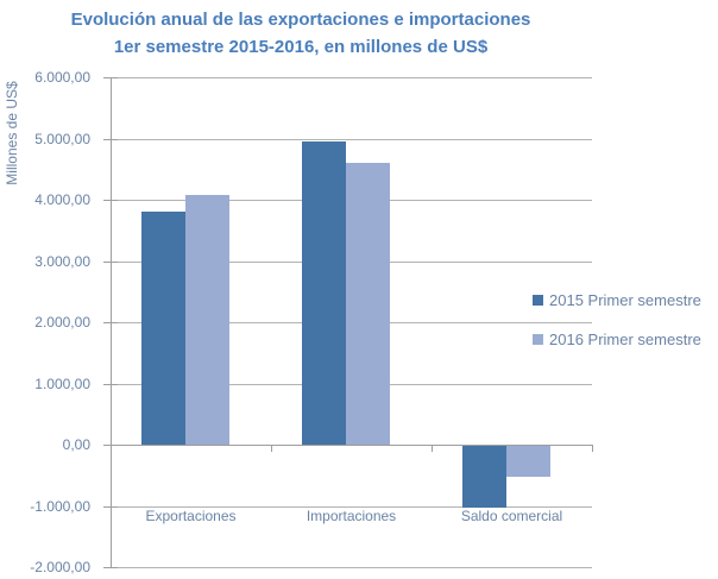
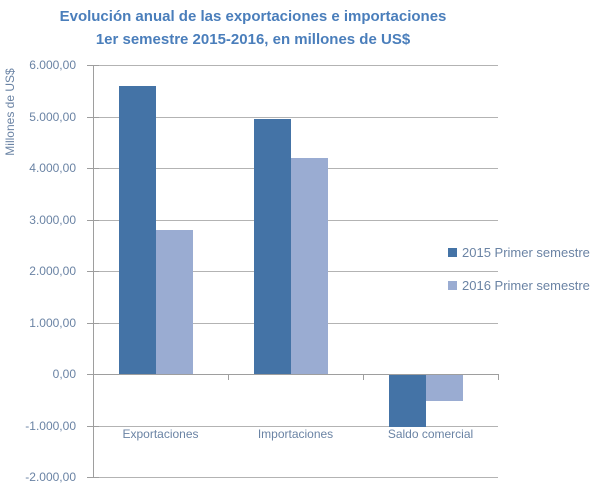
2015 Primer semestre/Exportaciones: 3800 -> 5600
2016 Primer semestre/Exportaciones: 4100 -> 2800
2016 Primer semestre/Importaciones: 4600 -> 4200
